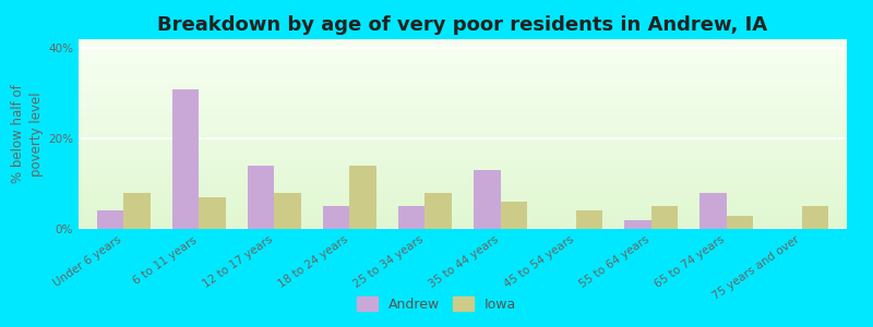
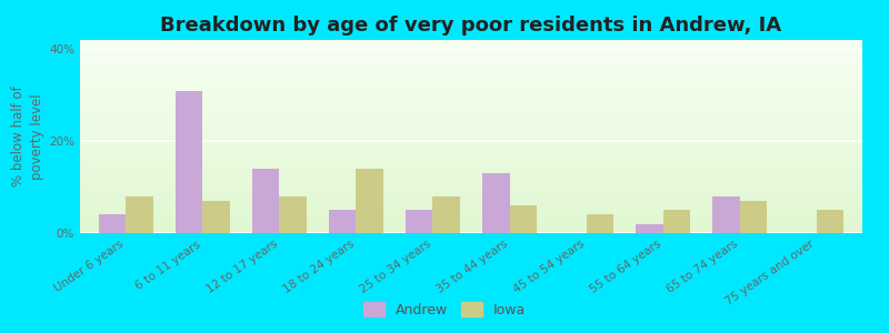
Iowa/65 to 74 years: 3% -> 7%
